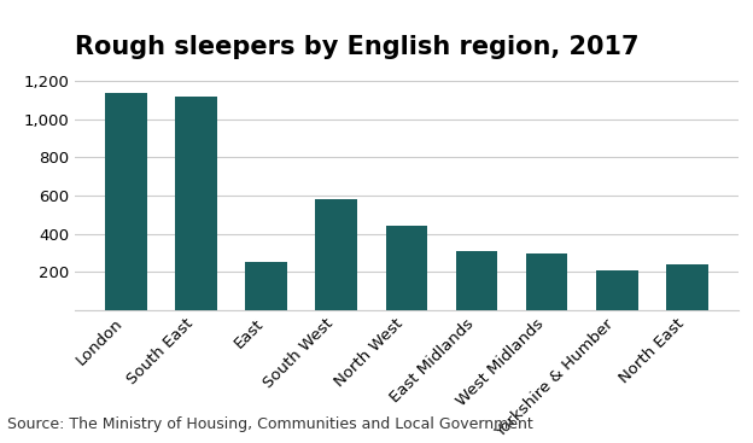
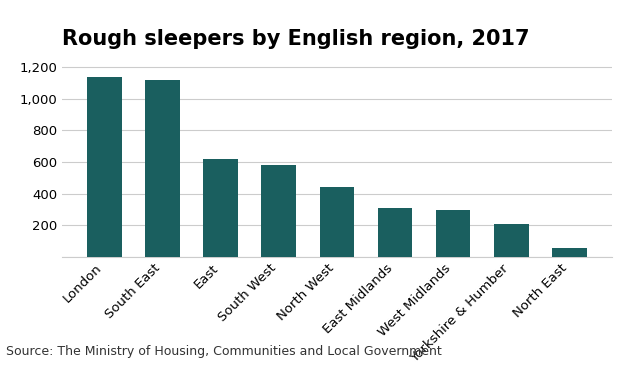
East: 250 -> 620
North East: 240 -> 60
